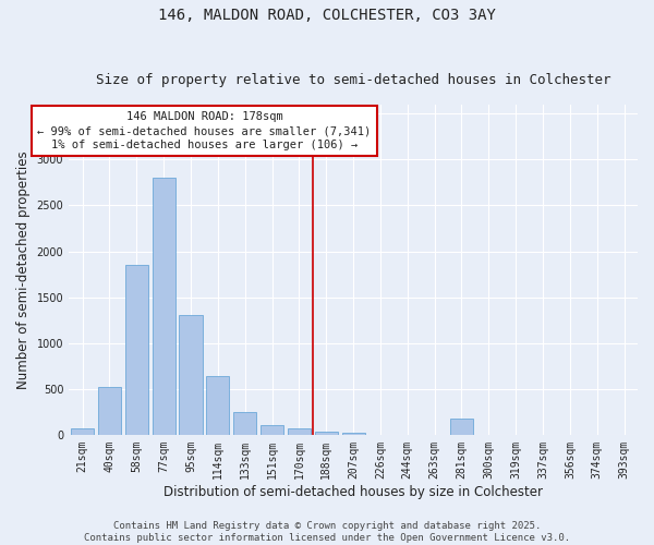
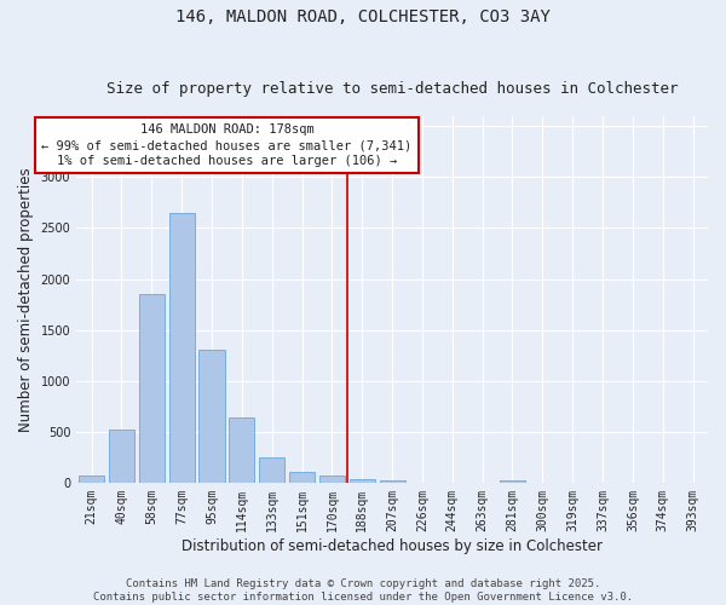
77sqm: 2800 -> 2650
281sqm: 180 -> 20
